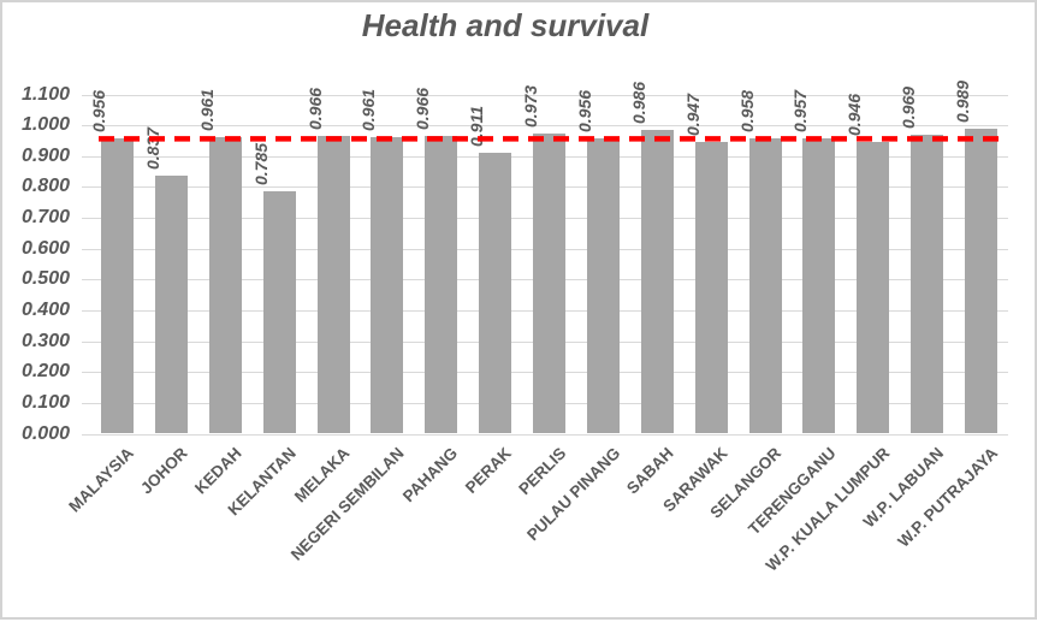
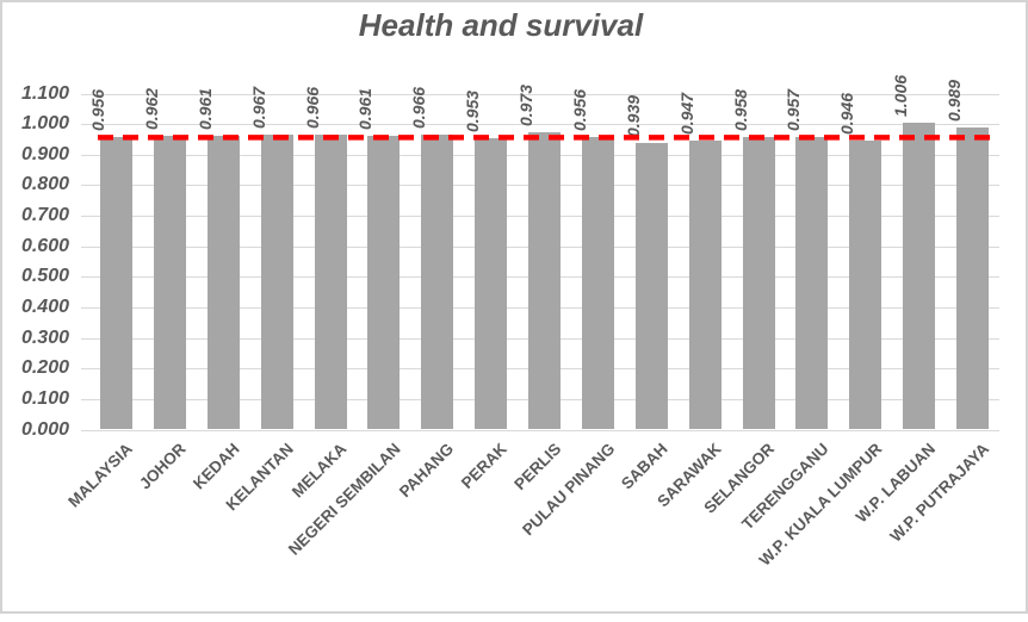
JOHOR: 0.837 -> 0.962
KELANTAN: 0.785 -> 0.967
PERAK: 0.911 -> 0.953
SABAH: 0.986 -> 0.939
W.P. LABUAN: 0.969 -> 1.006
